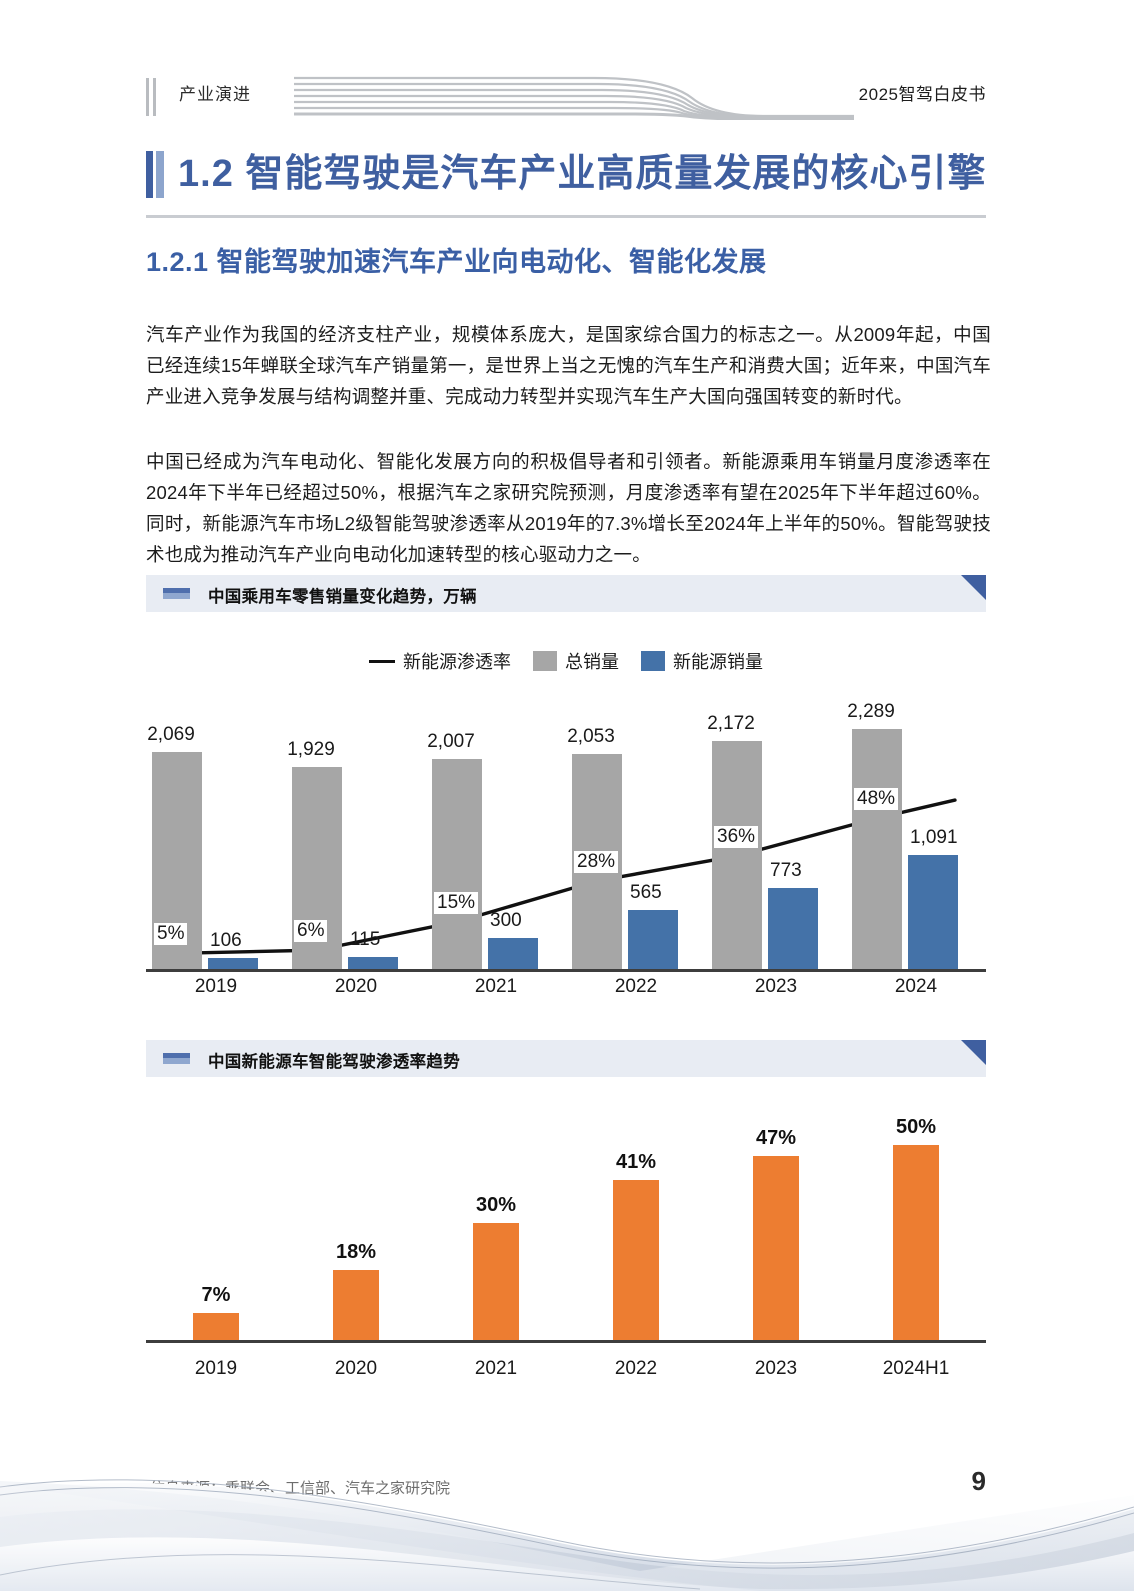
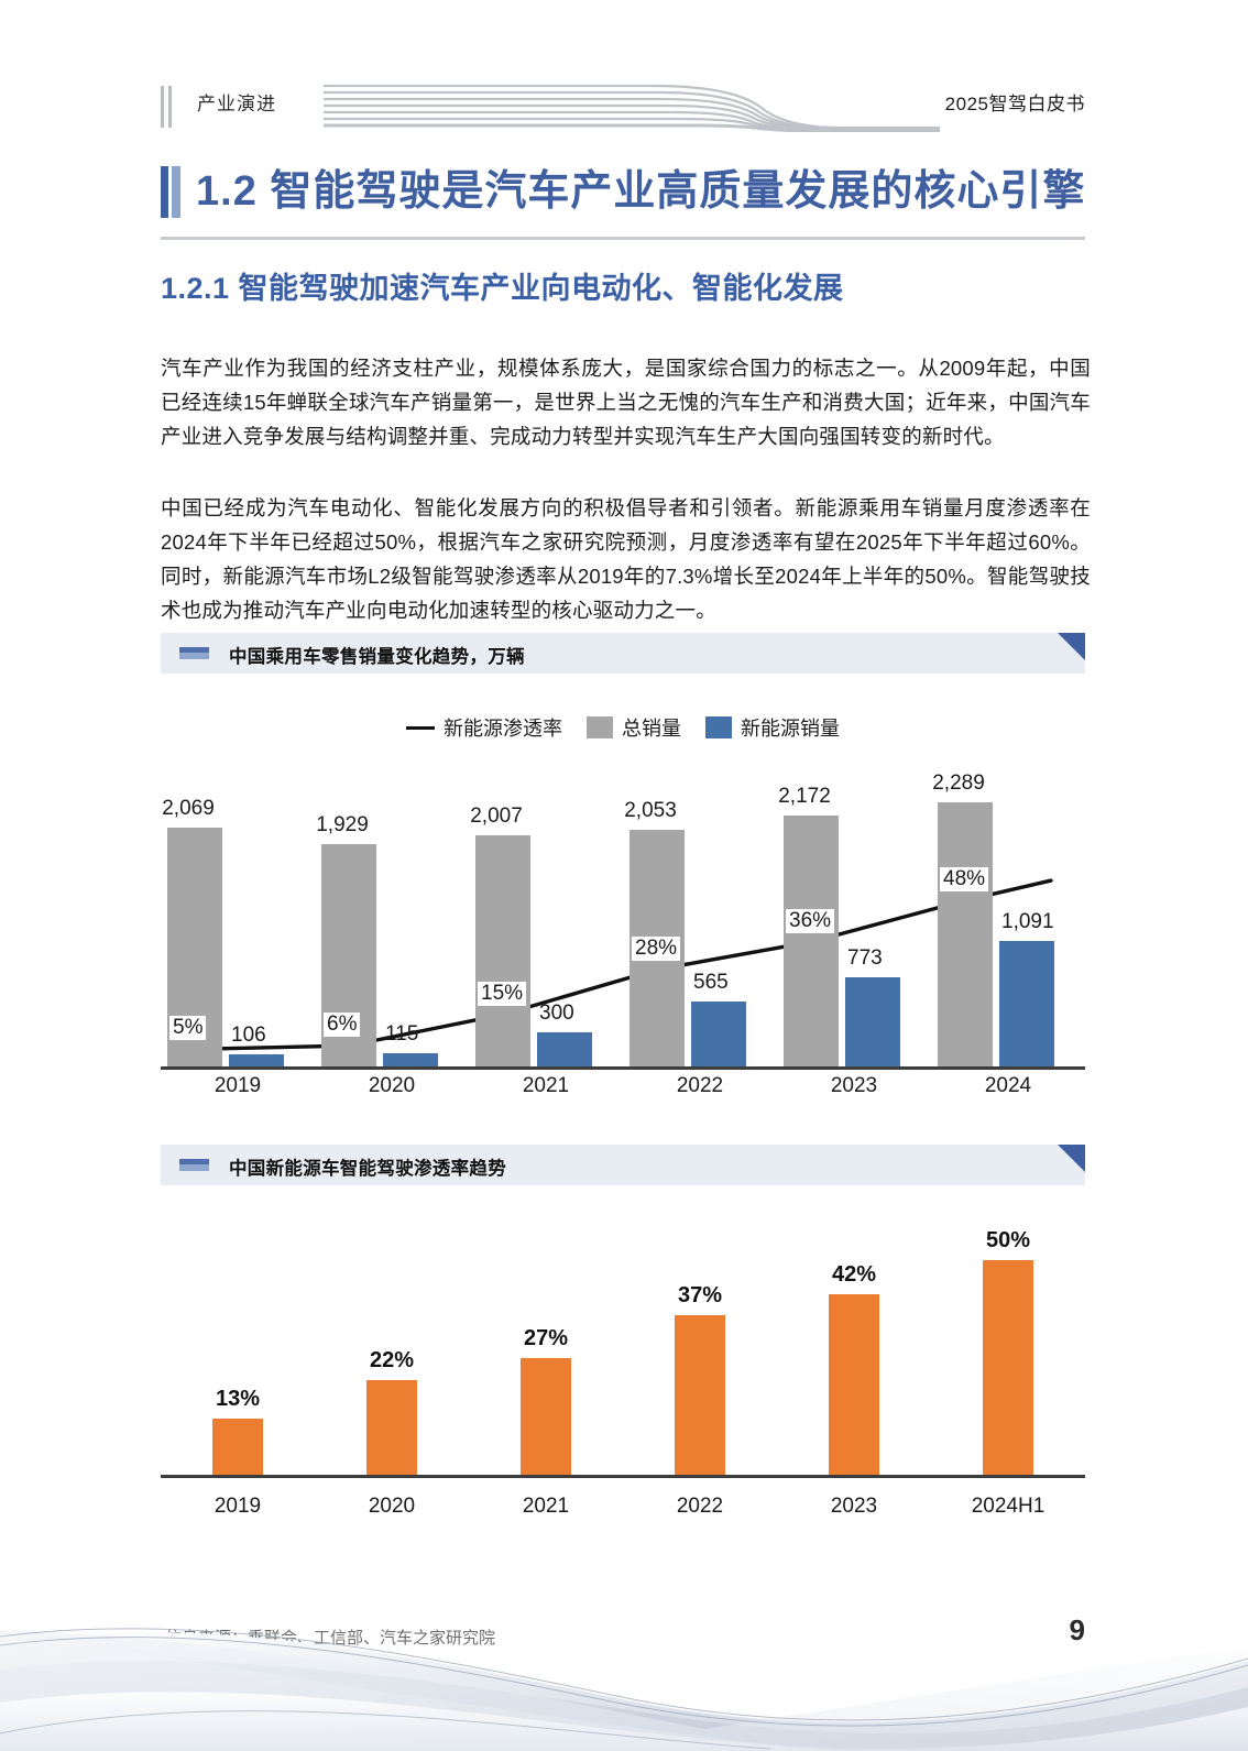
中国新能源车智能驾驶渗透率趋势/2019: 7% -> 13%
中国新能源车智能驾驶渗透率趋势/2020: 18% -> 22%
中国新能源车智能驾驶渗透率趋势/2021: 30% -> 27%
中国新能源车智能驾驶渗透率趋势/2022: 41% -> 37%
中国新能源车智能驾驶渗透率趋势/2023: 47% -> 42%
